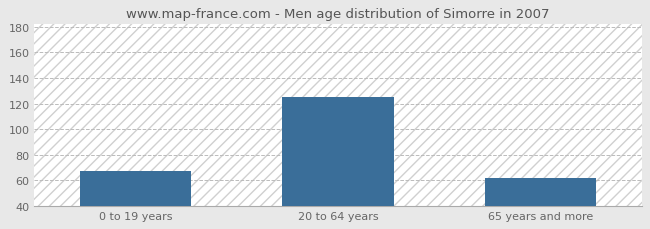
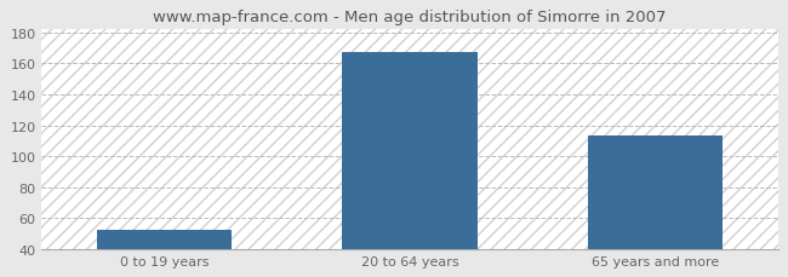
0 to 19 years: 67 -> 52
20 to 64 years: 125 -> 167
65 years and more: 62 -> 113
